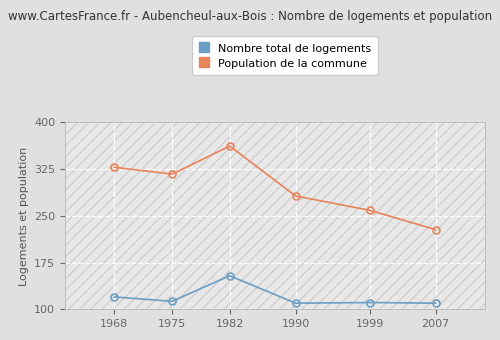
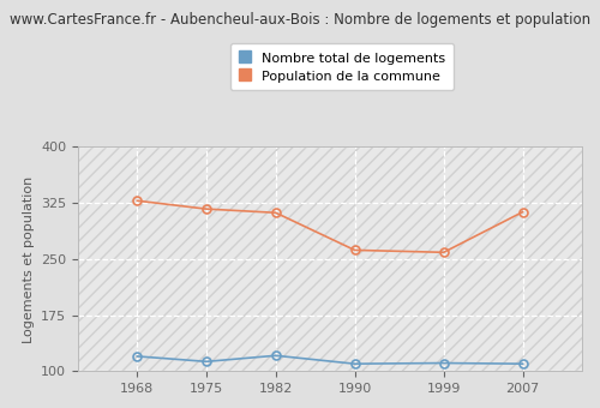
Nombre total de logements/1982: 154 -> 121
Population de la commune/1982: 362 -> 312
Population de la commune/1990: 282 -> 262
Population de la commune/2007: 228 -> 313
